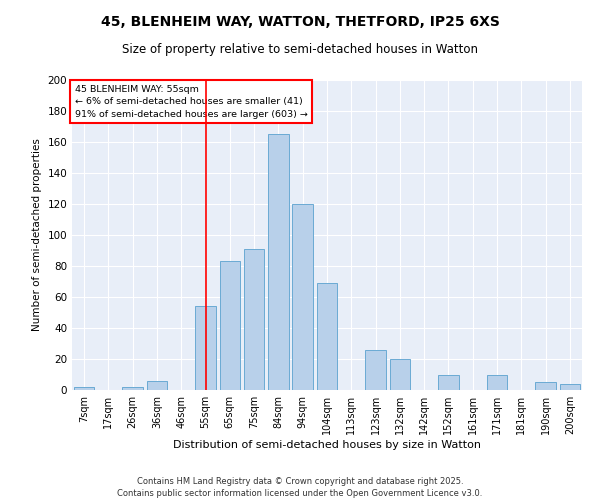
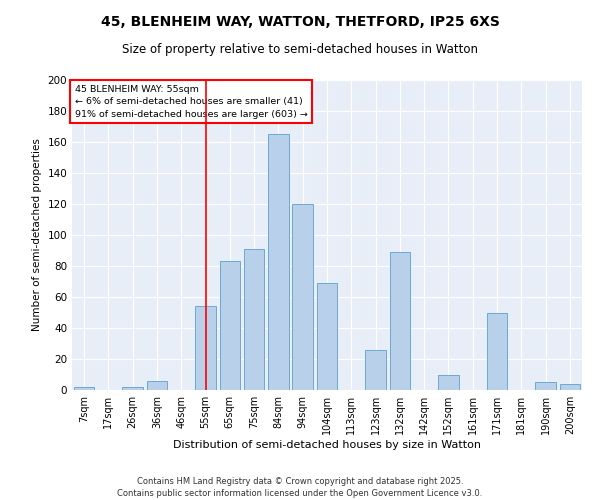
132sqm: 20 -> 89
171sqm: 10 -> 50
